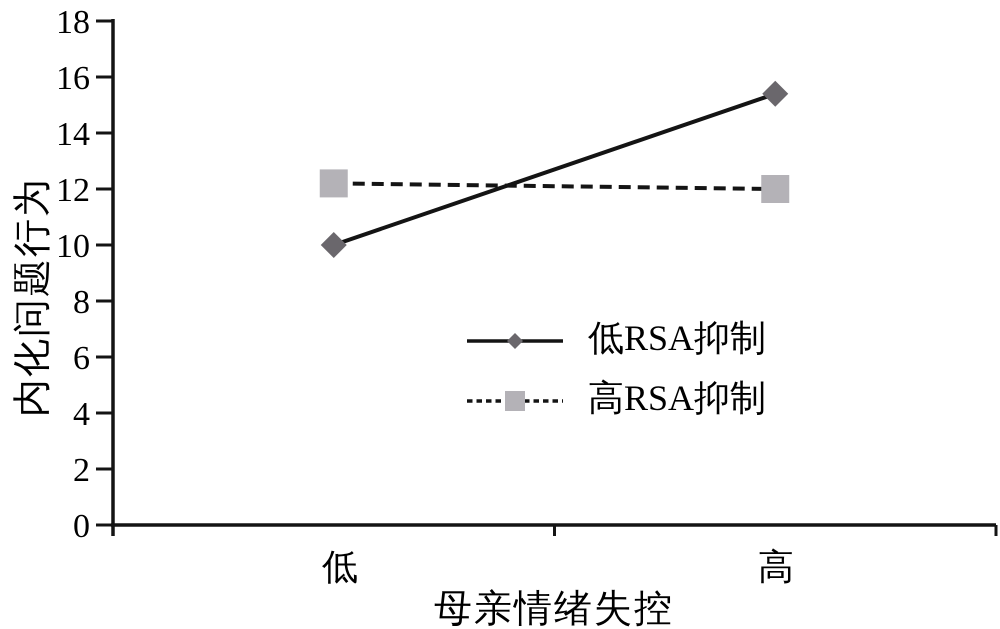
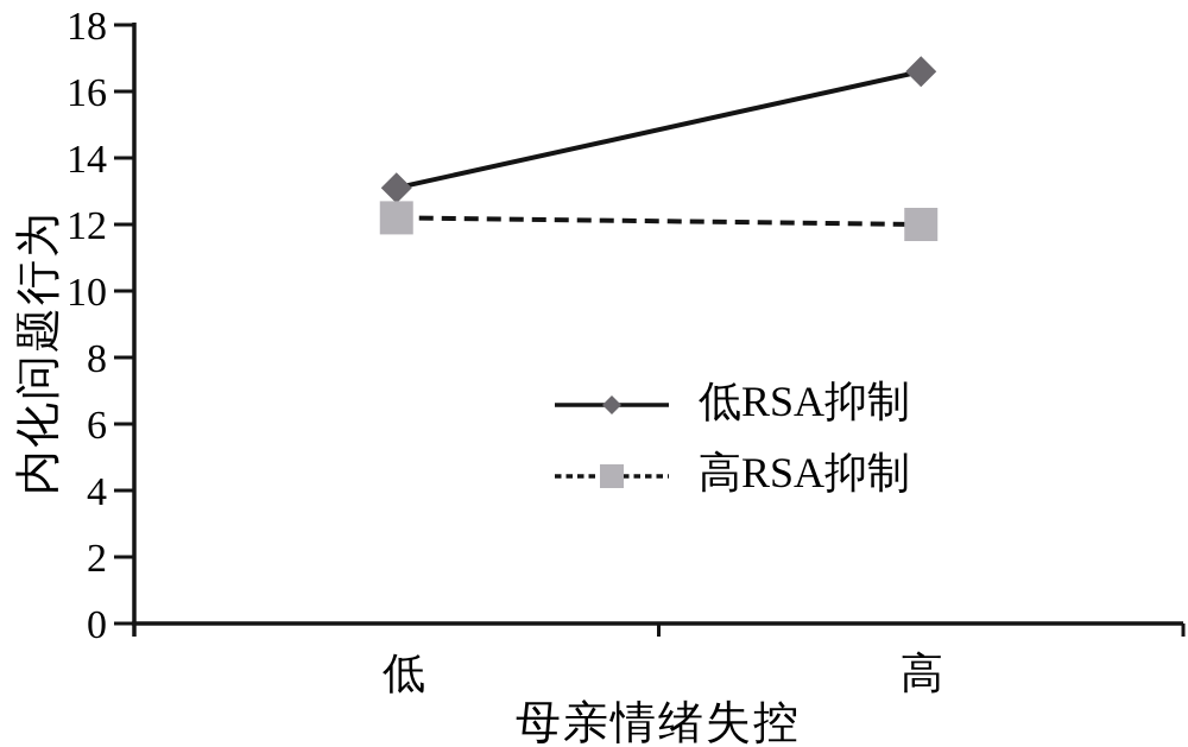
低RSA抑制/低: 10.0 -> 13.1
低RSA抑制/高: 15.4 -> 16.6
